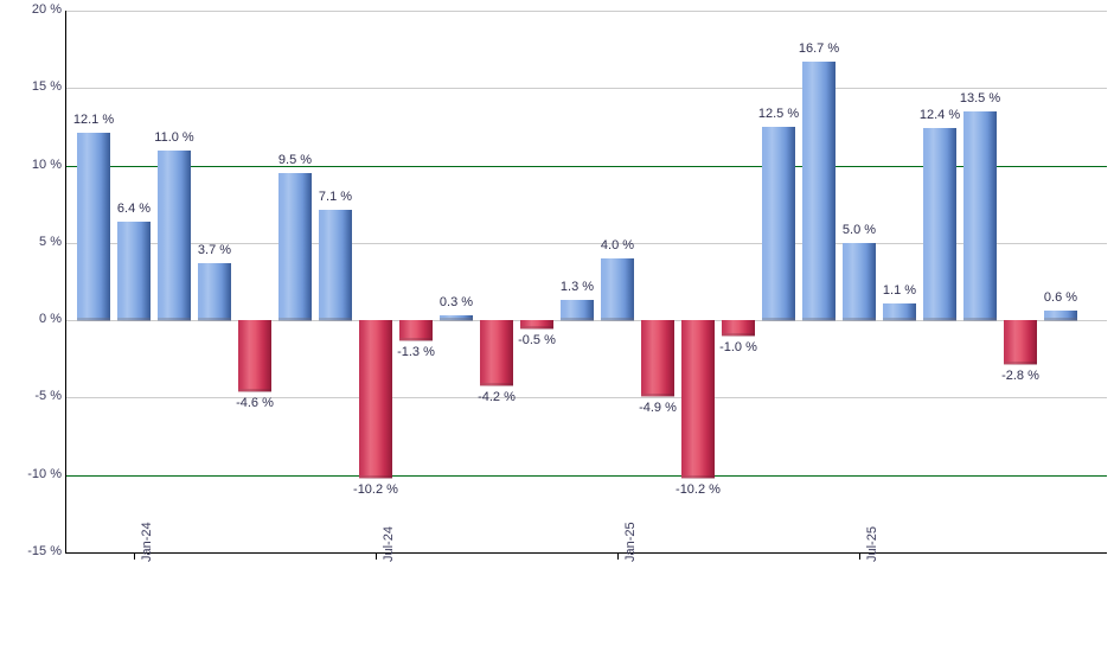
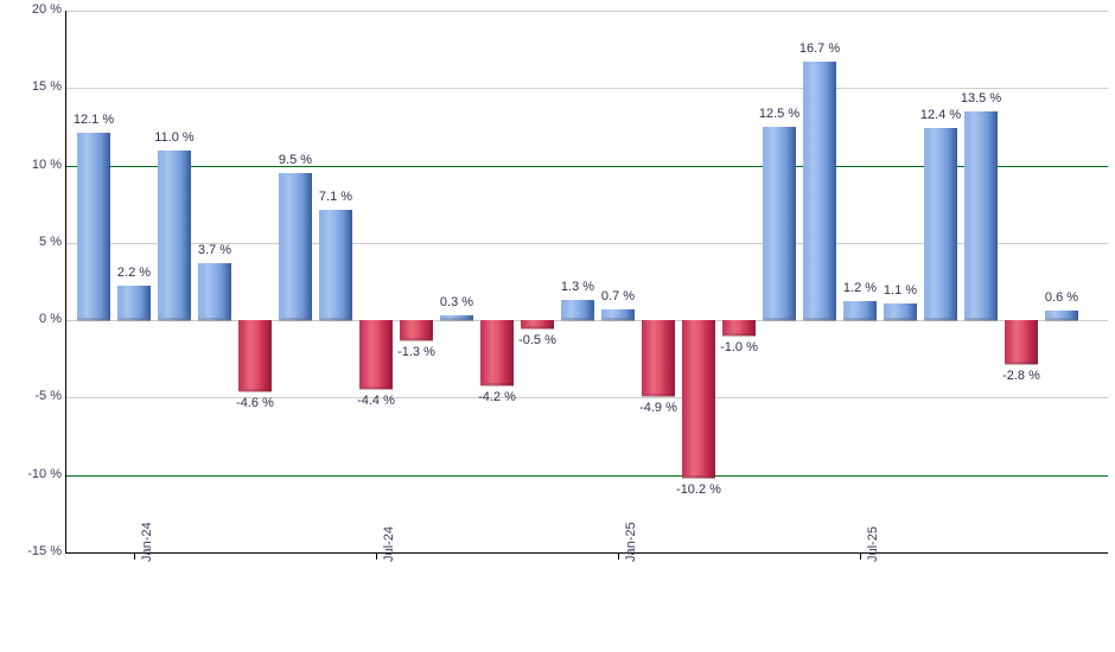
Jan-24: 6.4 -> 2.2
Jul-24: -10.2 -> -4.4
Jan-25: 4.0 -> 0.7
Jul-25: 5.0 -> 1.2
